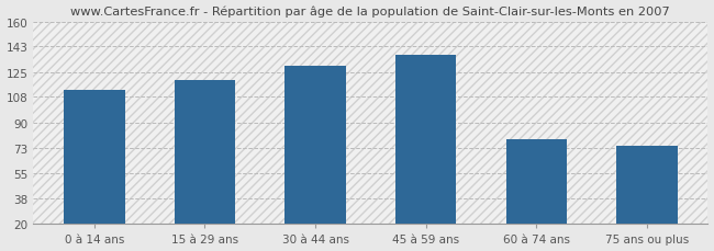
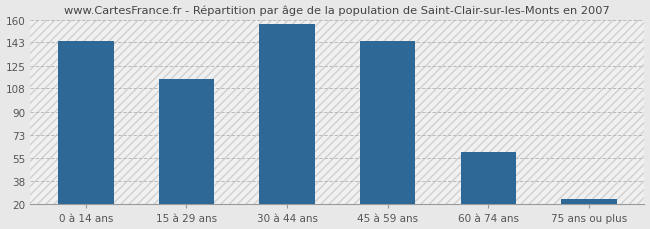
0 à 14 ans: 113 -> 144
15 à 29 ans: 120 -> 115
30 à 44 ans: 130 -> 157
45 à 59 ans: 137 -> 144
60 à 74 ans: 79 -> 60
75 ans ou plus: 74 -> 24
